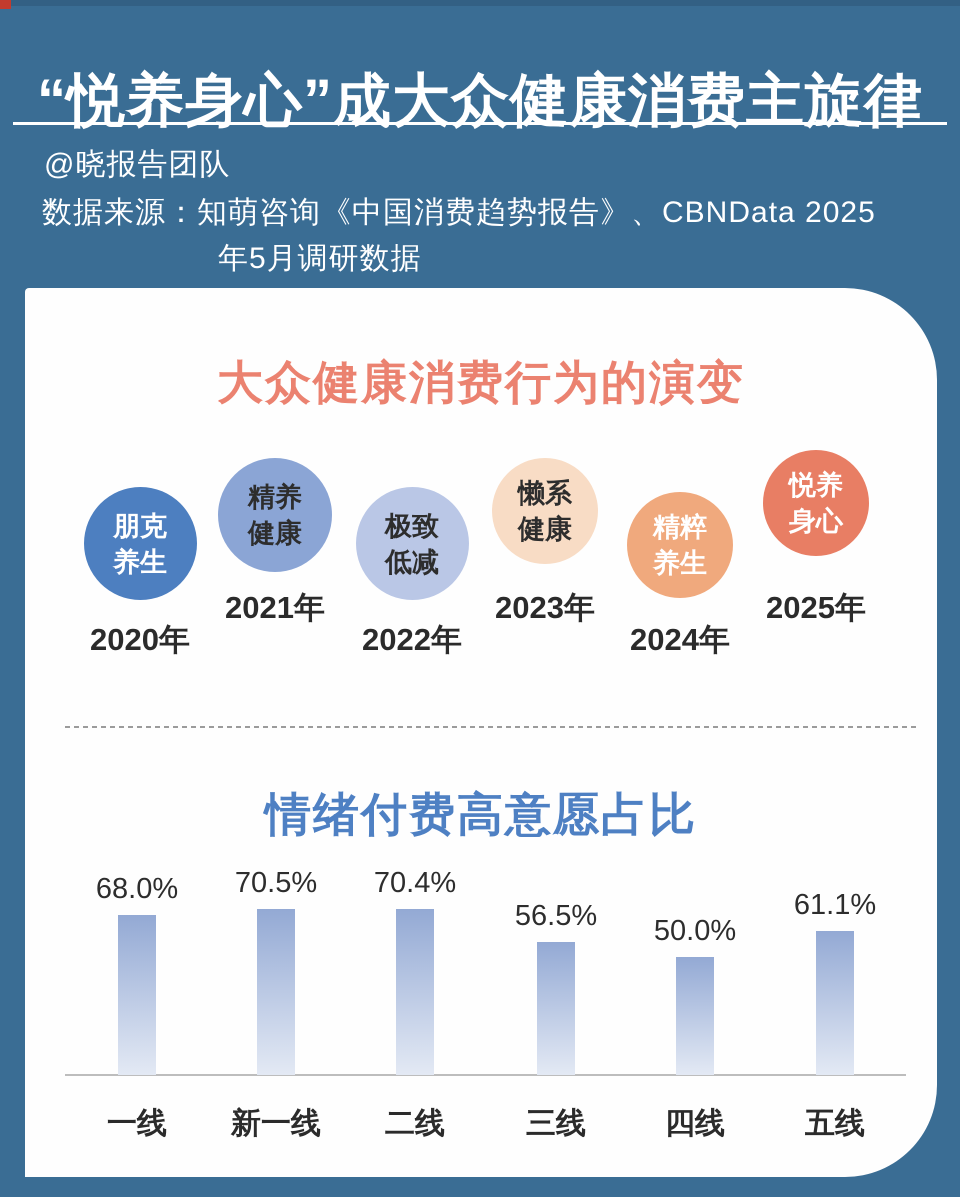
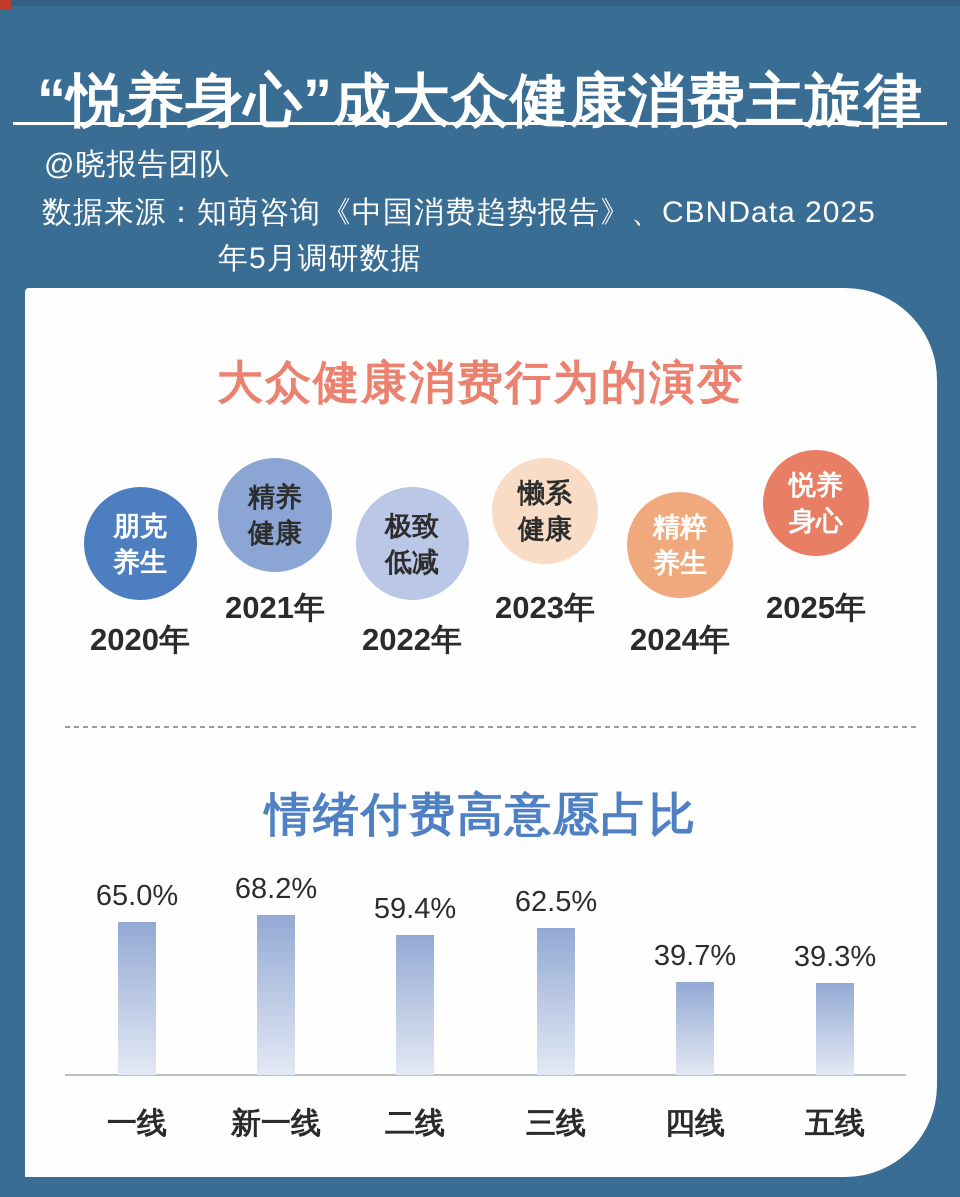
一线: 68.0% -> 65.0%
新一线: 70.5% -> 68.2%
二线: 70.4% -> 59.4%
三线: 56.5% -> 62.5%
四线: 50.0% -> 39.7%
五线: 61.1% -> 39.3%
